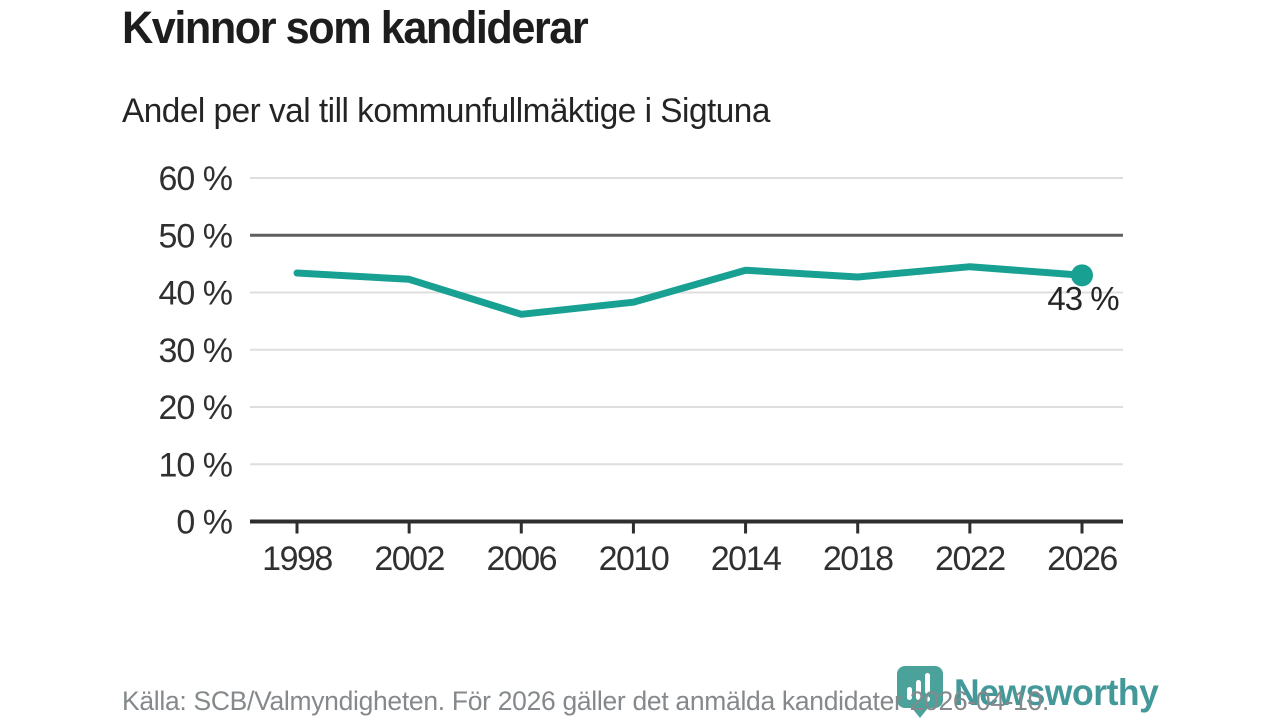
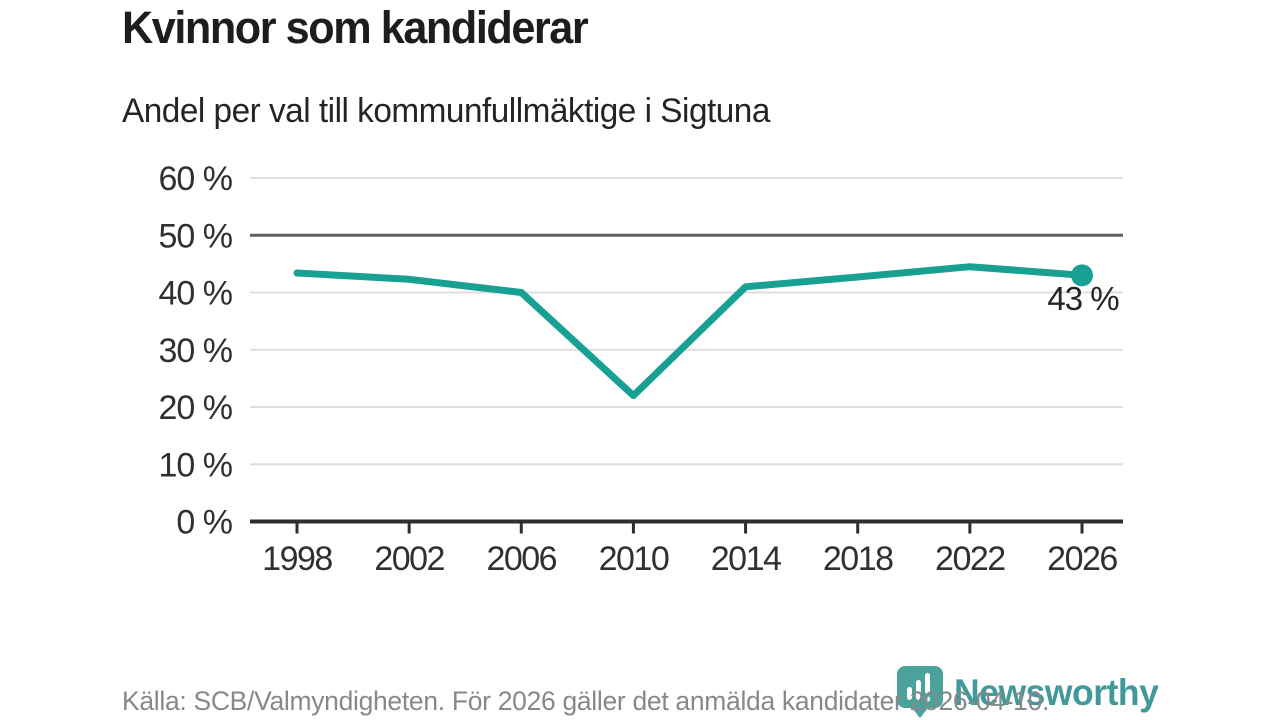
2006: 36% -> 40%
2010: 38% -> 22%
2014: 44% -> 41%
